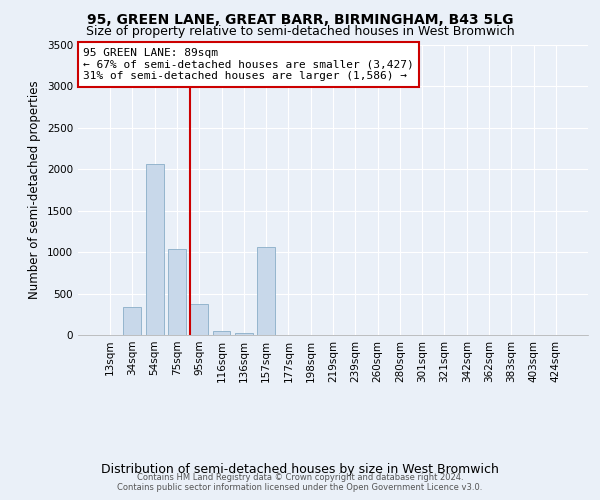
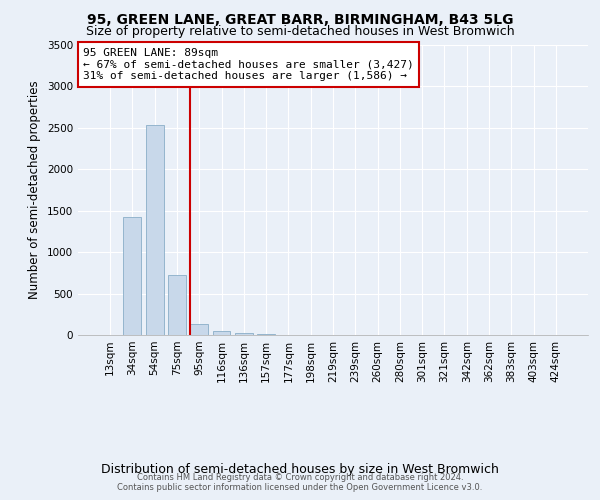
34sqm: 340 -> 1430
54sqm: 2060 -> 2540
75sqm: 1040 -> 730
95sqm: 380 -> 130
157sqm: 1060 -> 10
